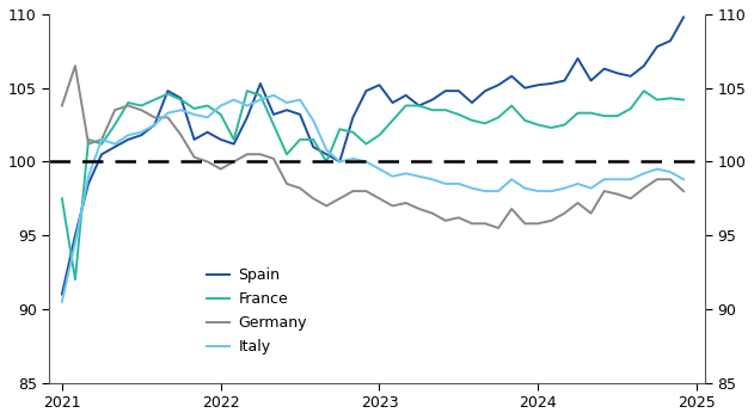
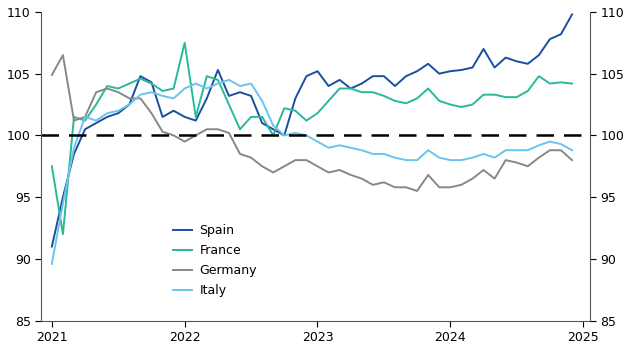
Germany/2021: 103.8 -> 104.9
Italy/2021: 90.5 -> 89.6
France/2022: 103.2 -> 107.5
